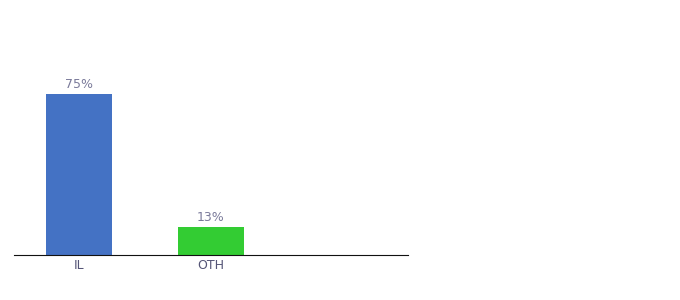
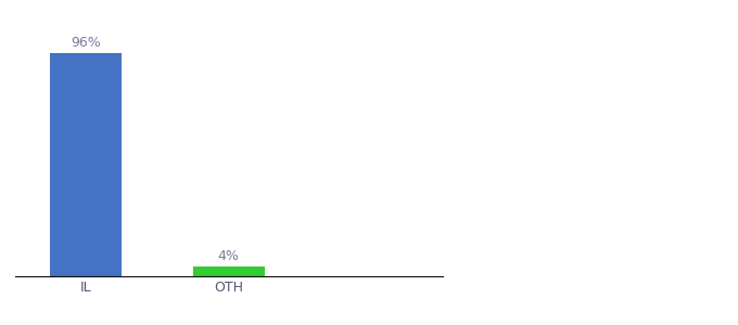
IL: 75% -> 96%
OTH: 13% -> 4%
